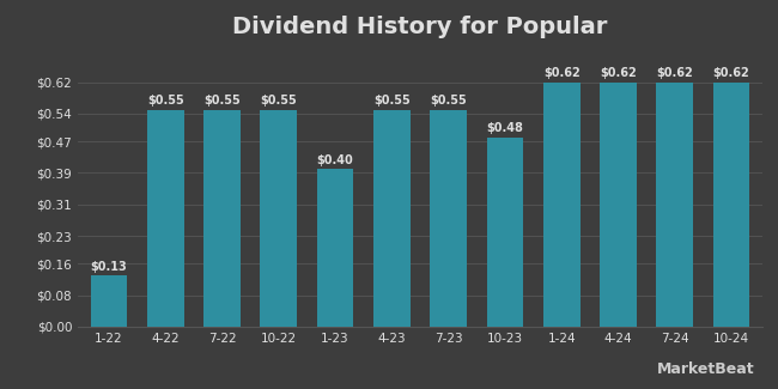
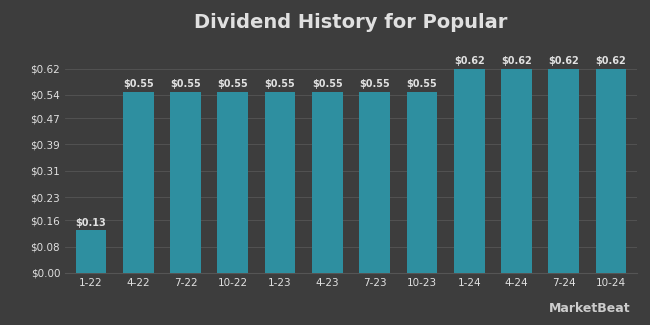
1-23: $0.40 -> $0.55
10-23: $0.48 -> $0.55
